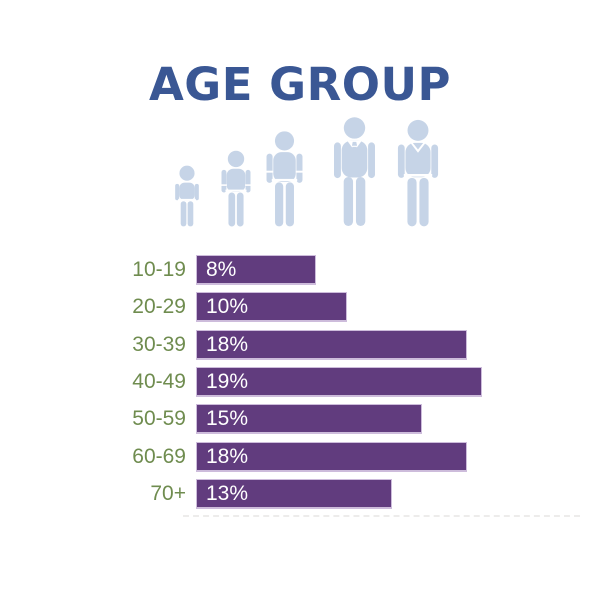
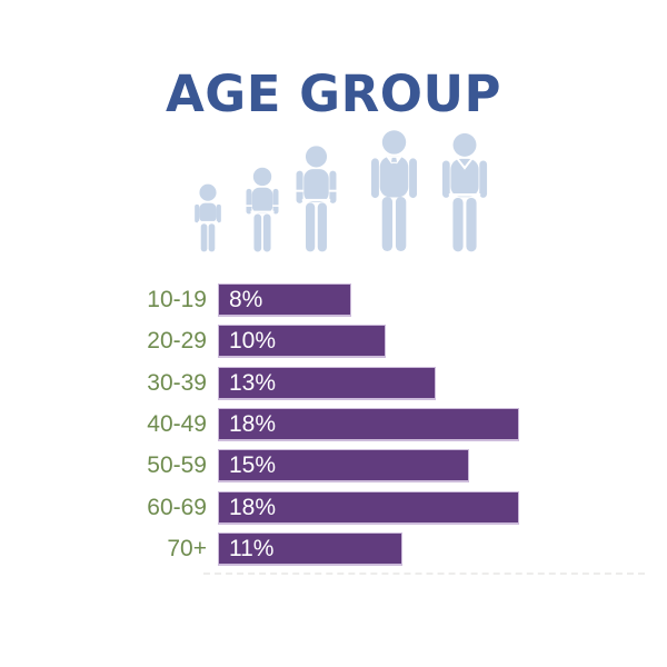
30-39: 18% -> 13%
40-49: 19% -> 18%
70+: 13% -> 11%
